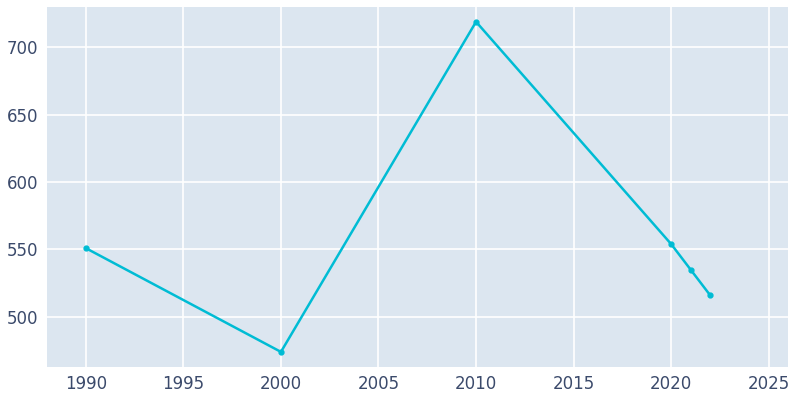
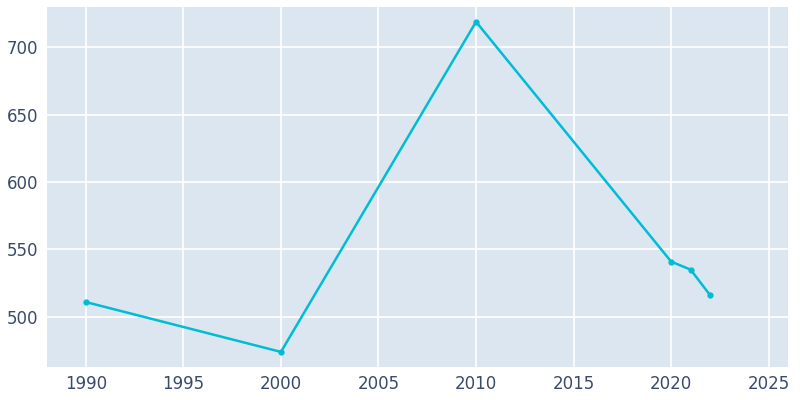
1990: 551 -> 511
2020: 554 -> 541
